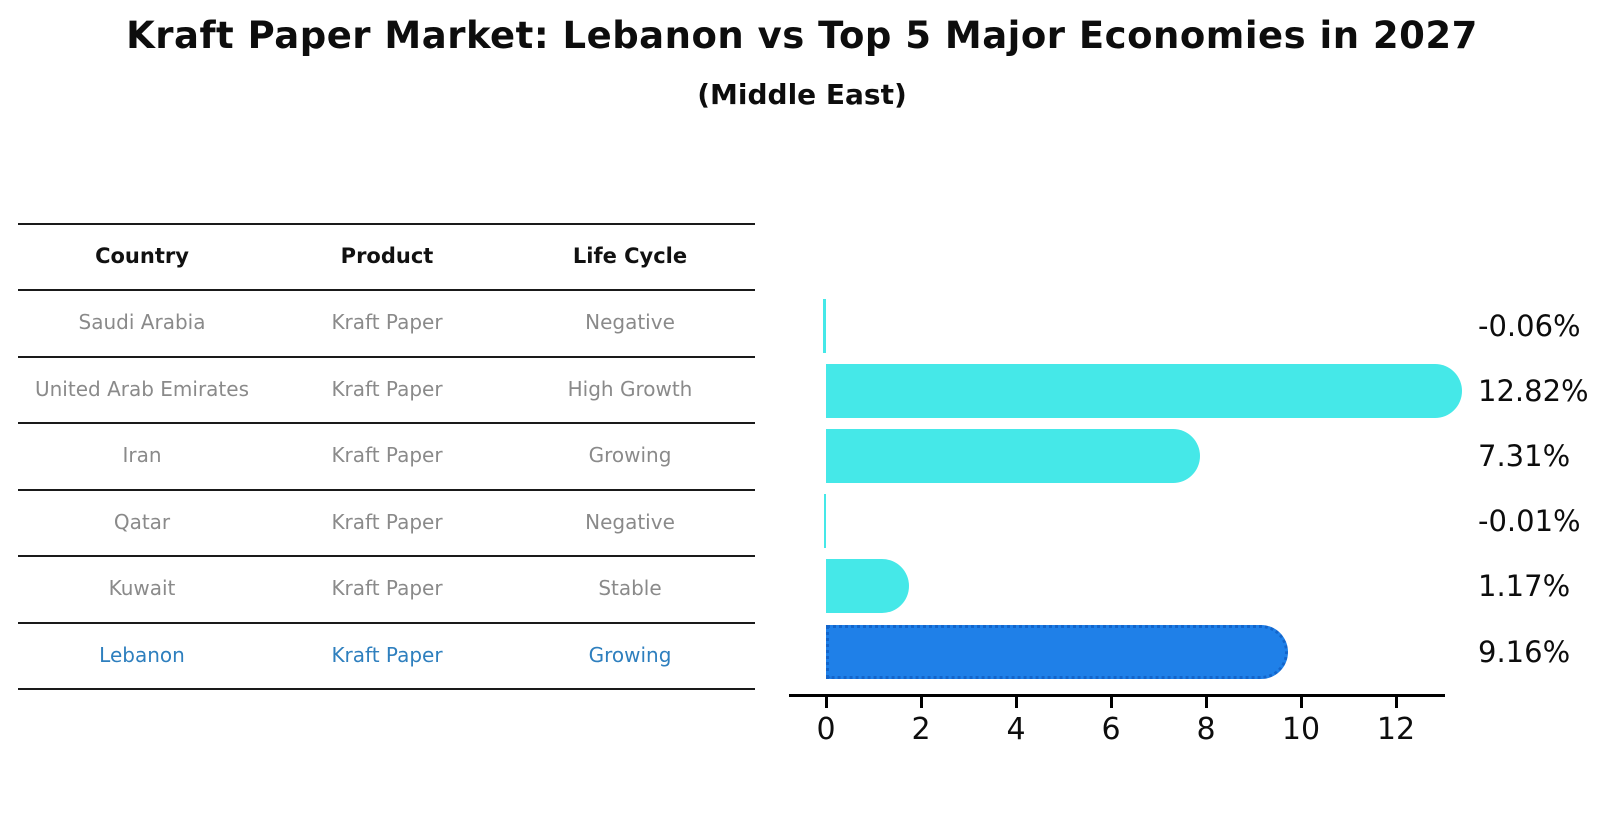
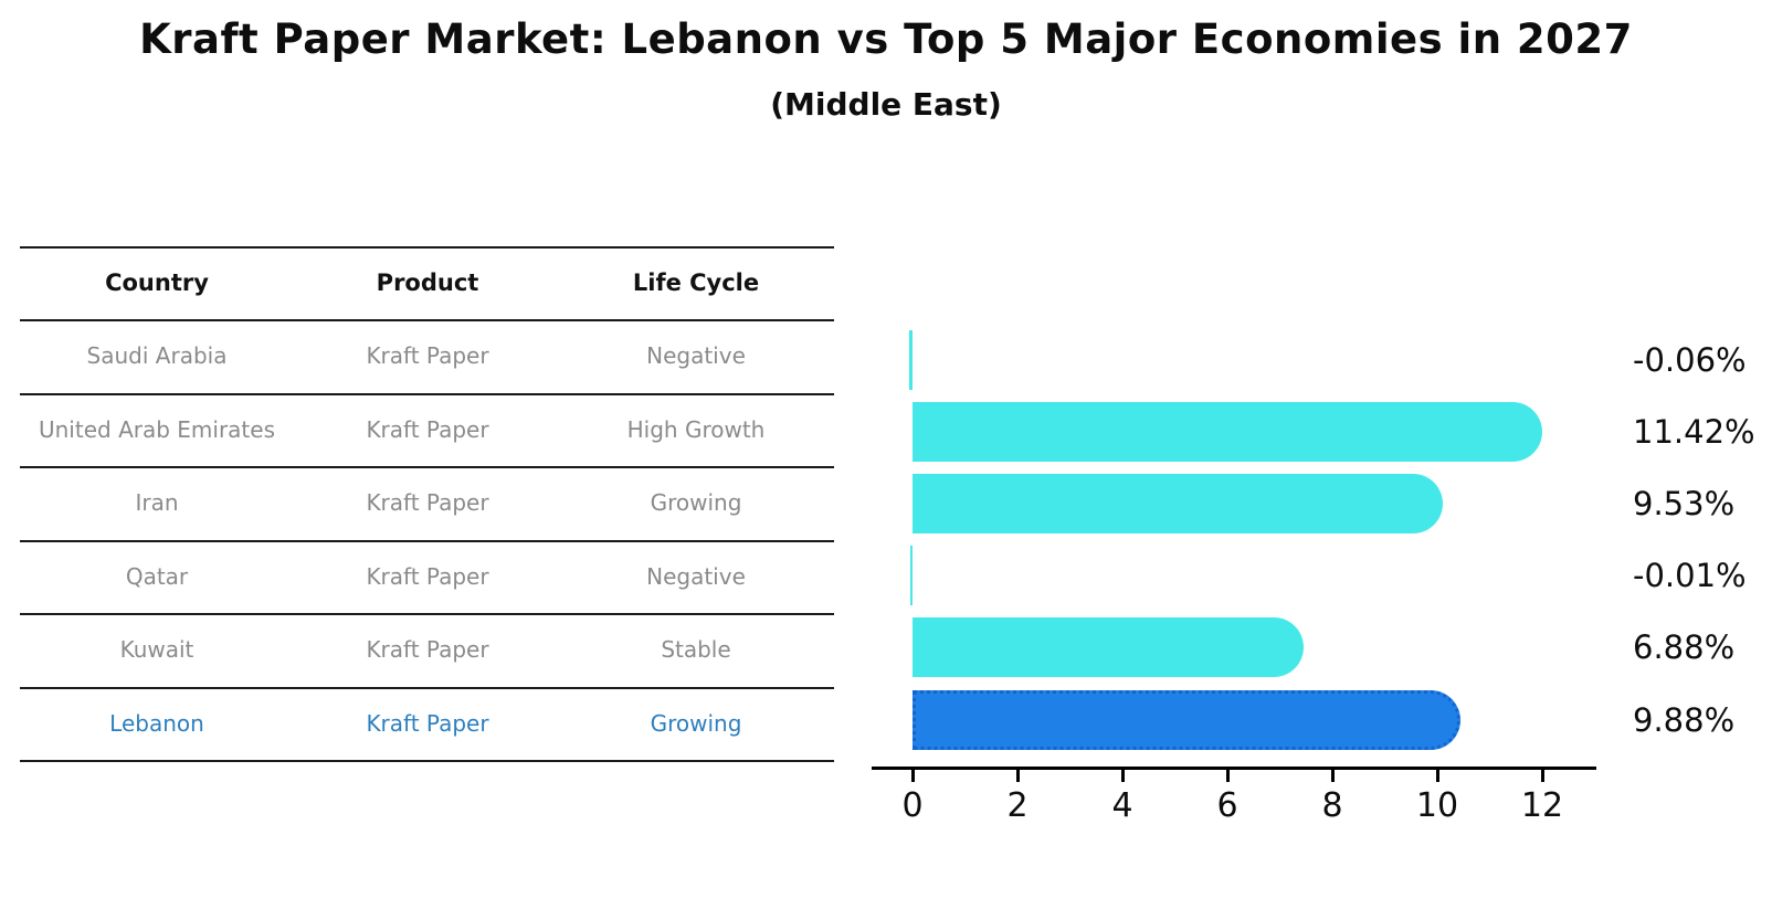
United Arab Emirates: 12.82% -> 11.42%
Iran: 7.31% -> 9.53%
Kuwait: 1.17% -> 6.88%
Lebanon: 9.16% -> 9.88%
